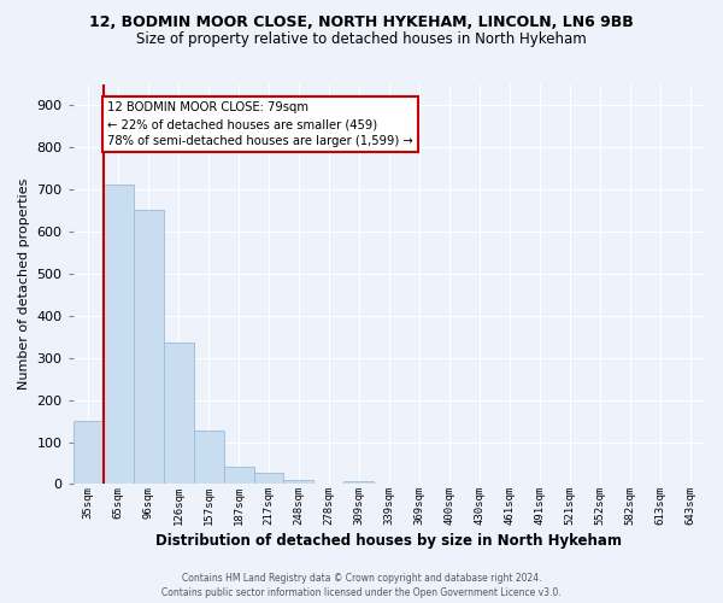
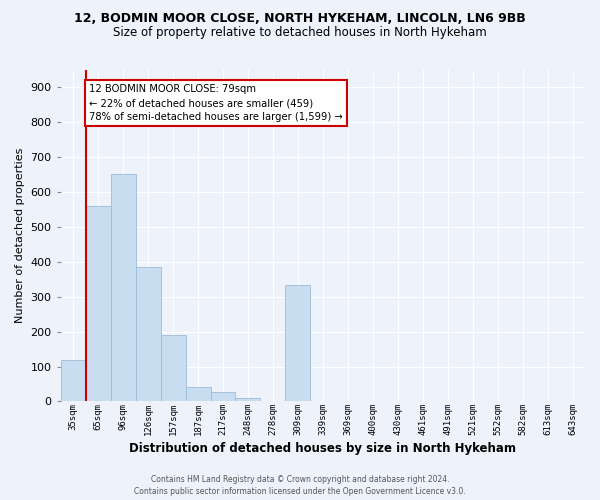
35sqm: 150 -> 120
65sqm: 713 -> 560
126sqm: 338 -> 385
157sqm: 128 -> 190
309sqm: 8 -> 335
